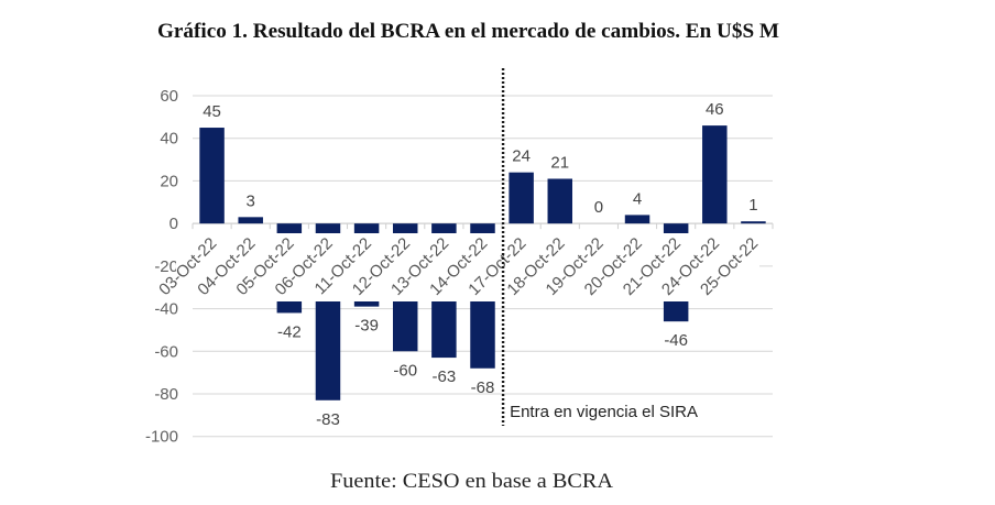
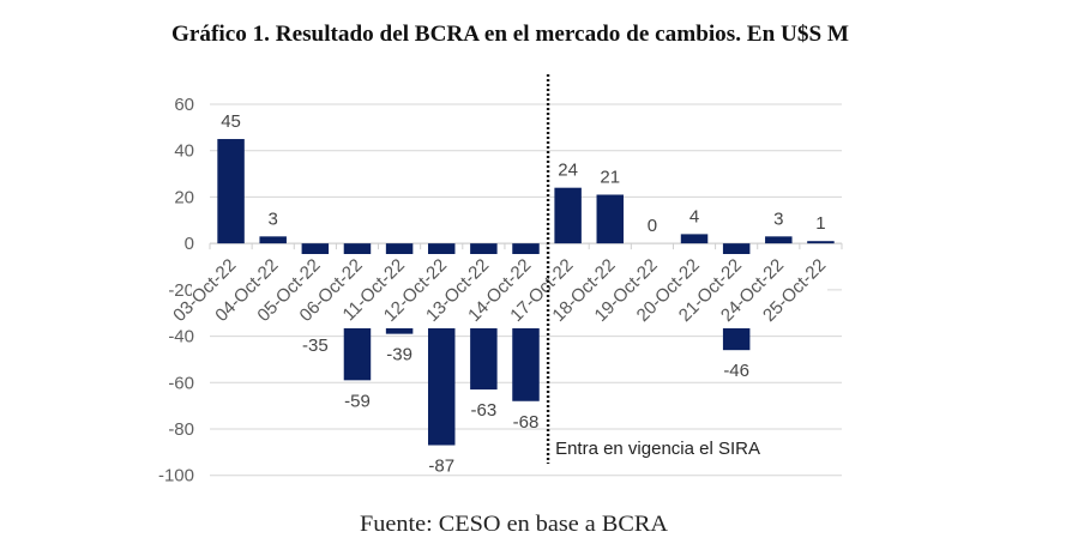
05-Oct-22: -42 -> -35
06-Oct-22: -83 -> -59
12-Oct-22: -60 -> -87
24-Oct-22: 46 -> 3
